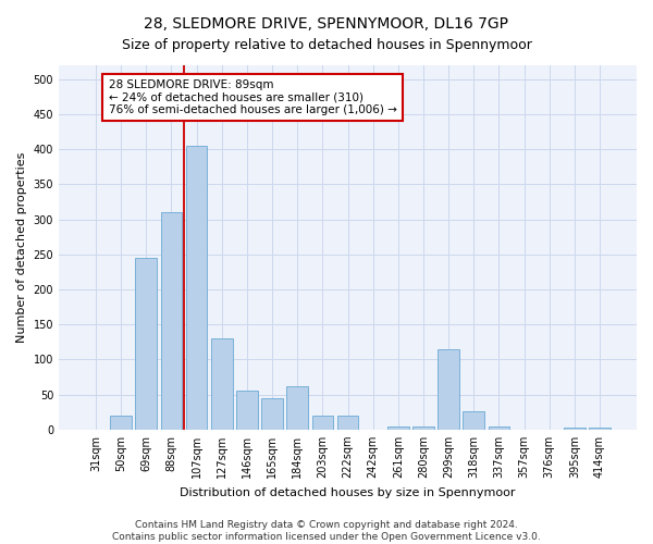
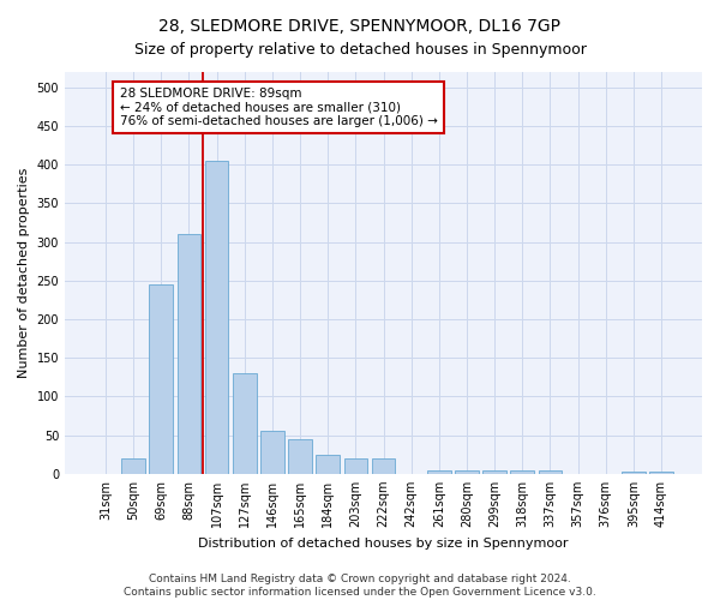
184sqm: 62 -> 25
299sqm: 114 -> 5
318sqm: 26 -> 5
